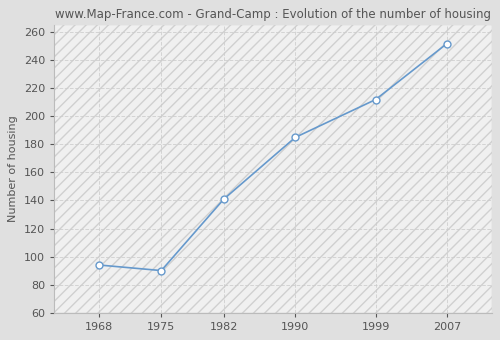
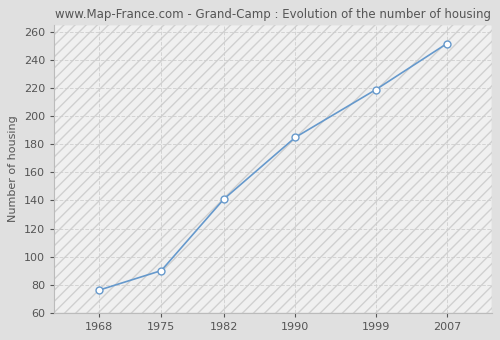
1968: 94 -> 76
1999: 212 -> 219
